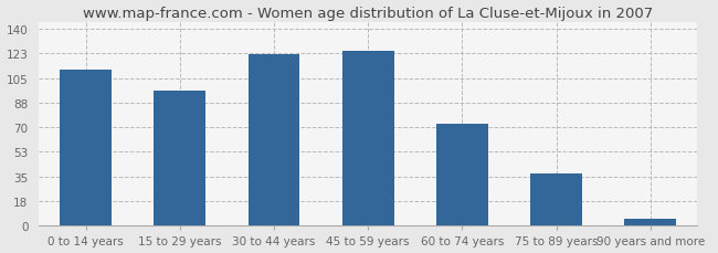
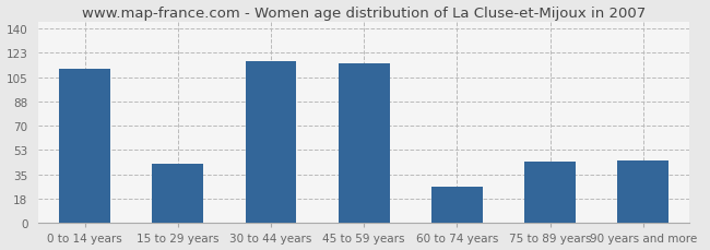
15 to 29 years: 96 -> 43
30 to 44 years: 122 -> 117
45 to 59 years: 125 -> 115
60 to 74 years: 73 -> 26
75 to 89 years: 37 -> 44
90 years and more: 5 -> 45
